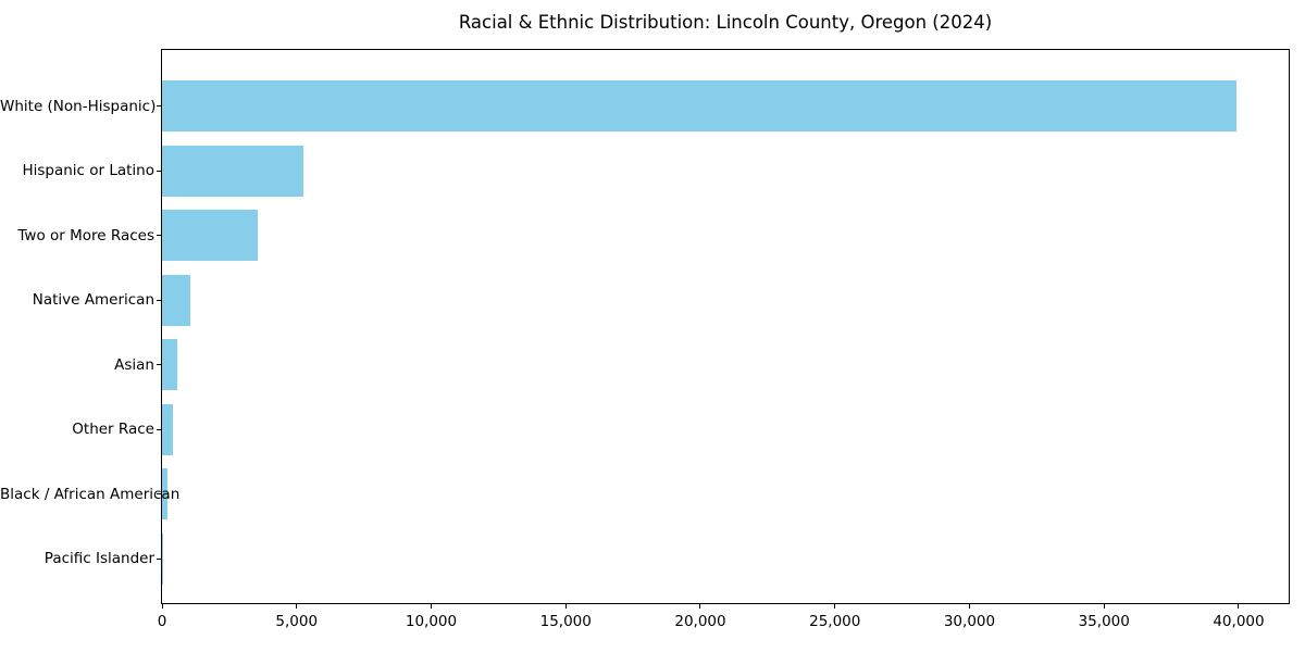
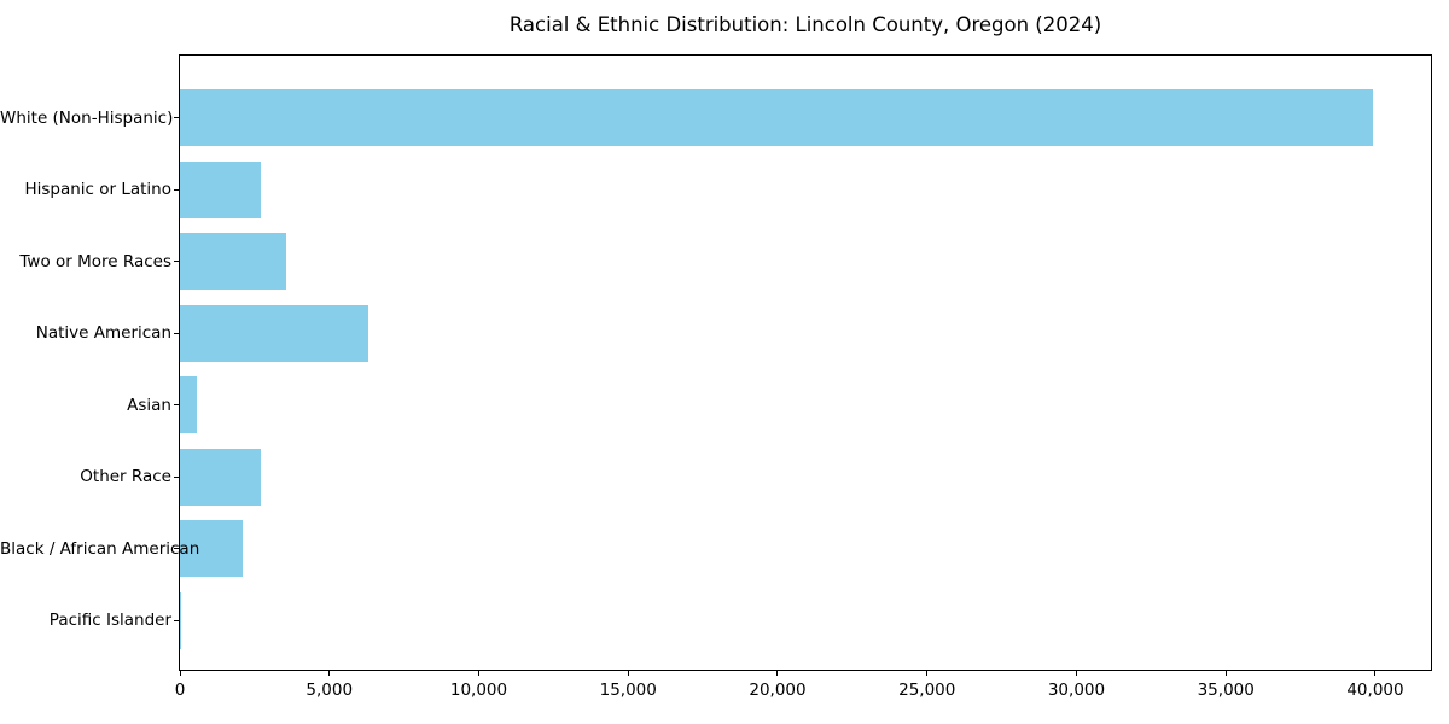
Hispanic or Latino: 5200 -> 2700
Native American: 1000 -> 6300
Other Race: 400 -> 2700
Black / African American: 200 -> 2100
